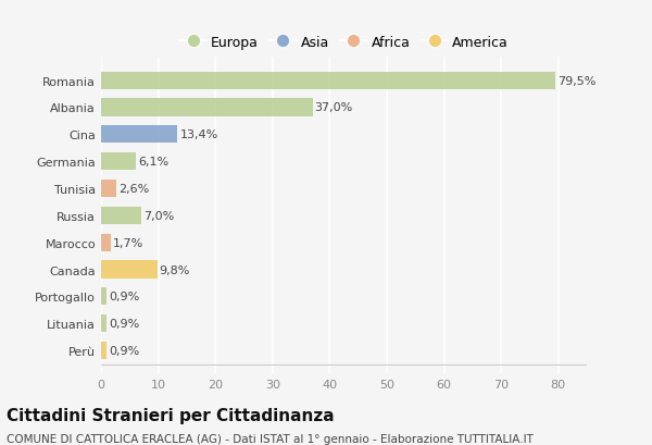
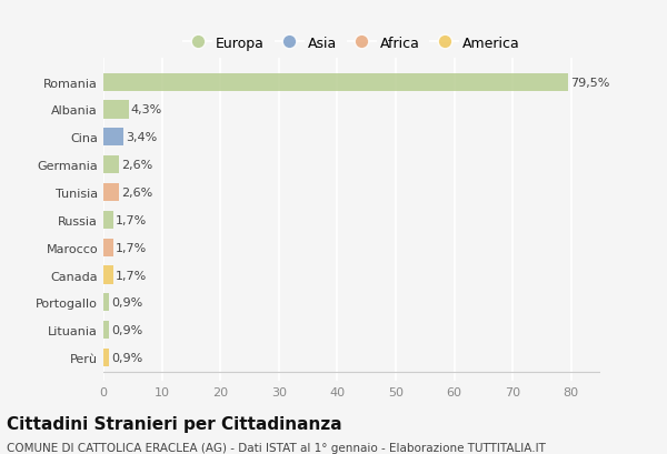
Albania: 37,0% -> 4,3%
Cina: 13,4% -> 3,4%
Germania: 6,1% -> 2,6%
Russia: 7,0% -> 1,7%
Canada: 9,8% -> 1,7%
